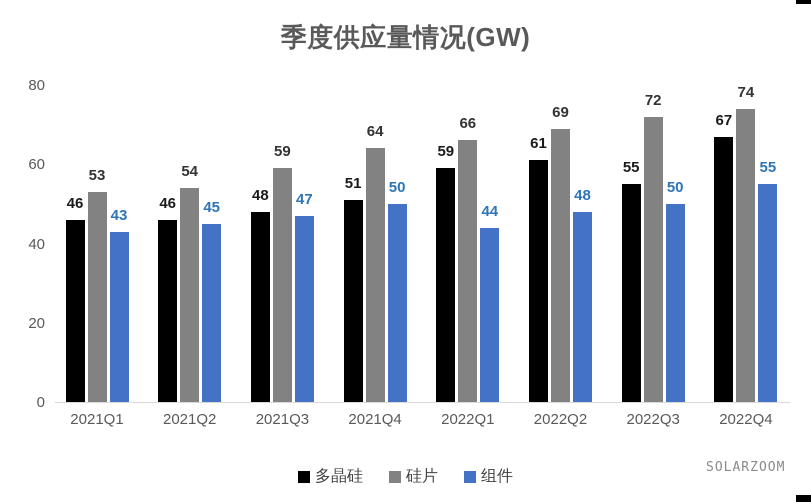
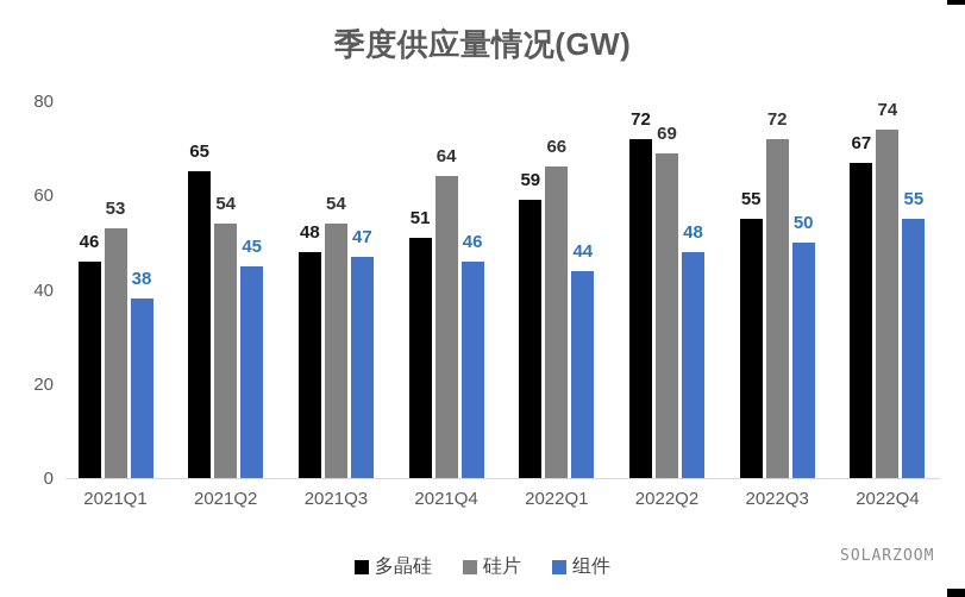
组件/2021Q1: 43 -> 38
多晶硅/2021Q2: 46 -> 65
硅片/2021Q3: 59 -> 54
组件/2021Q4: 50 -> 46
多晶硅/2022Q2: 61 -> 72
